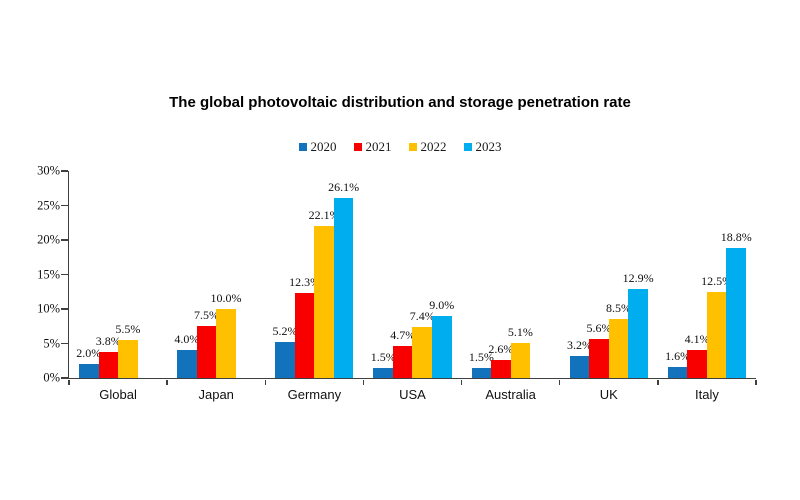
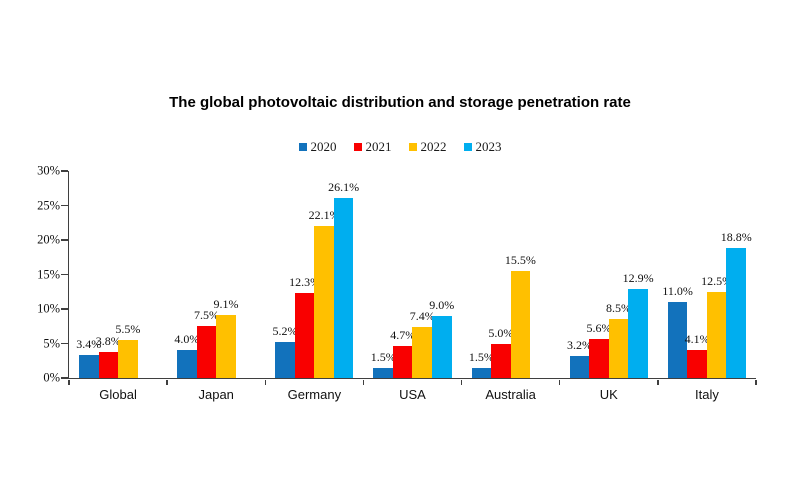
2020/Global: 2.0% -> 3.4%
2022/Japan: 10.0% -> 9.1%
2021/Australia: 2.6% -> 5.0%
2022/Australia: 5.1% -> 15.5%
2020/Italy: 1.6% -> 11.0%
